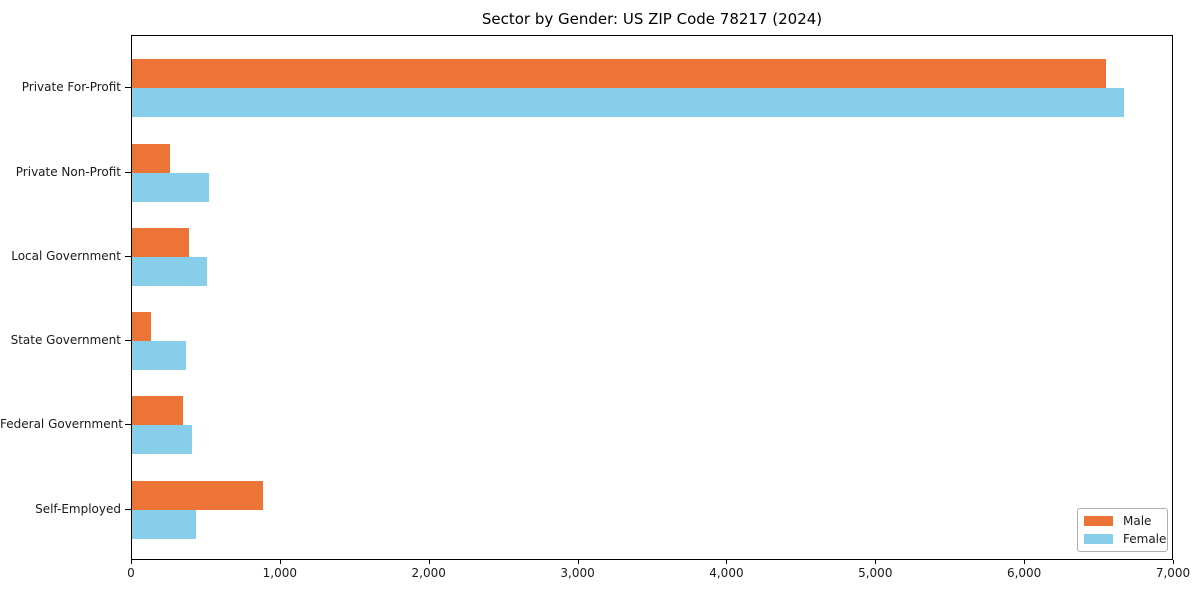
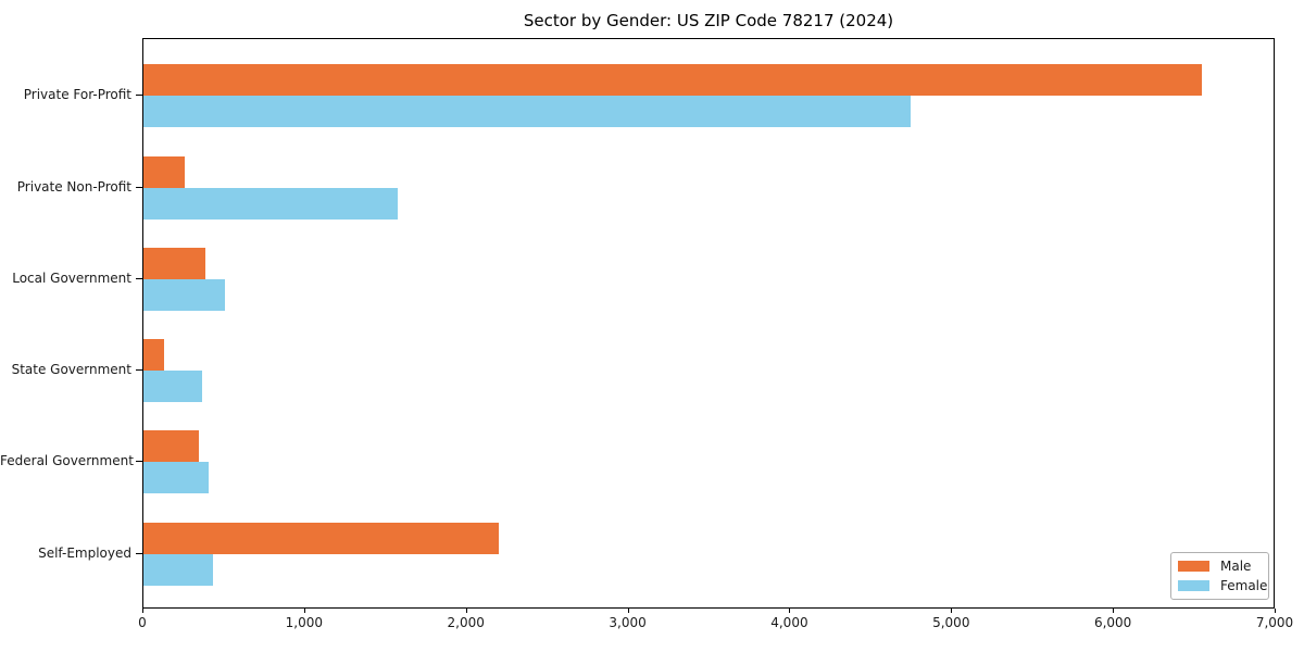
Female/Private For-Profit: 6660 -> 4740
Female/Private Non-Profit: 520 -> 1570
Male/Self-Employed: 880 -> 2200
